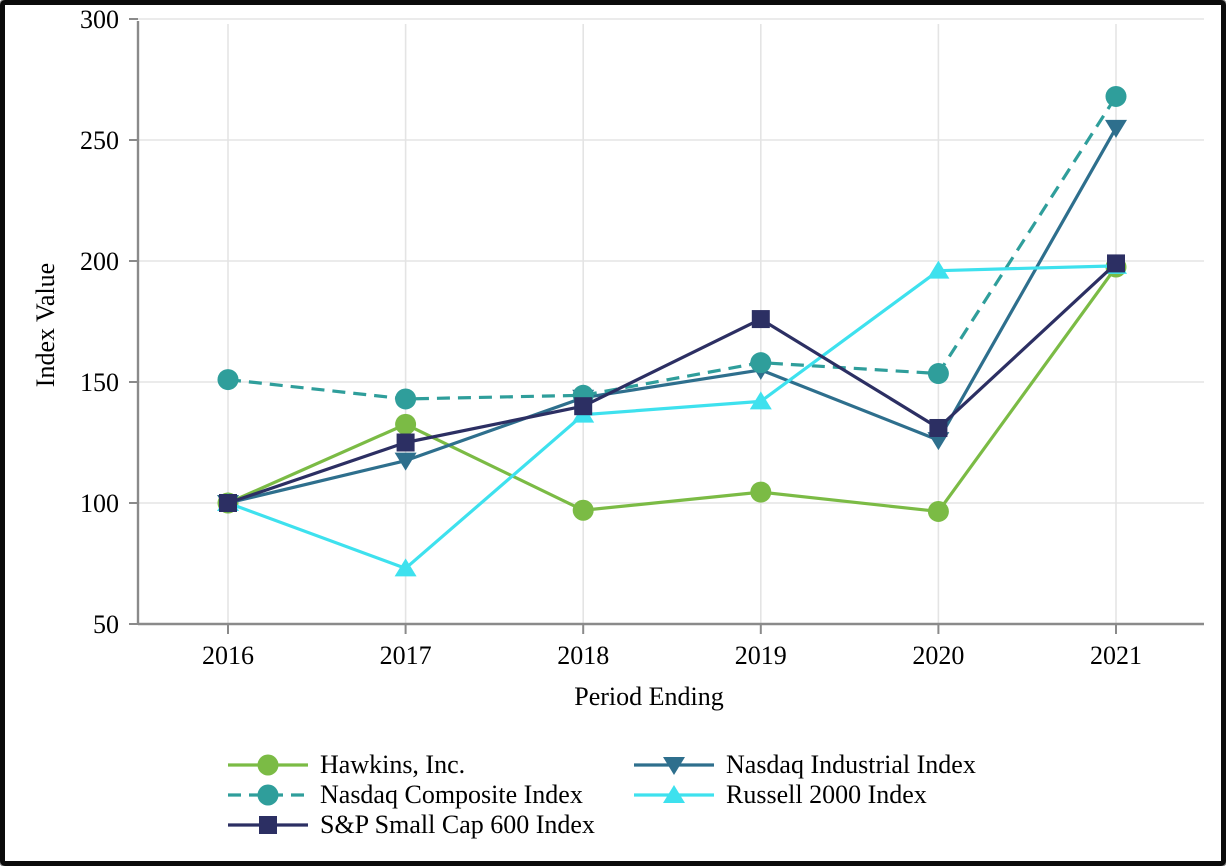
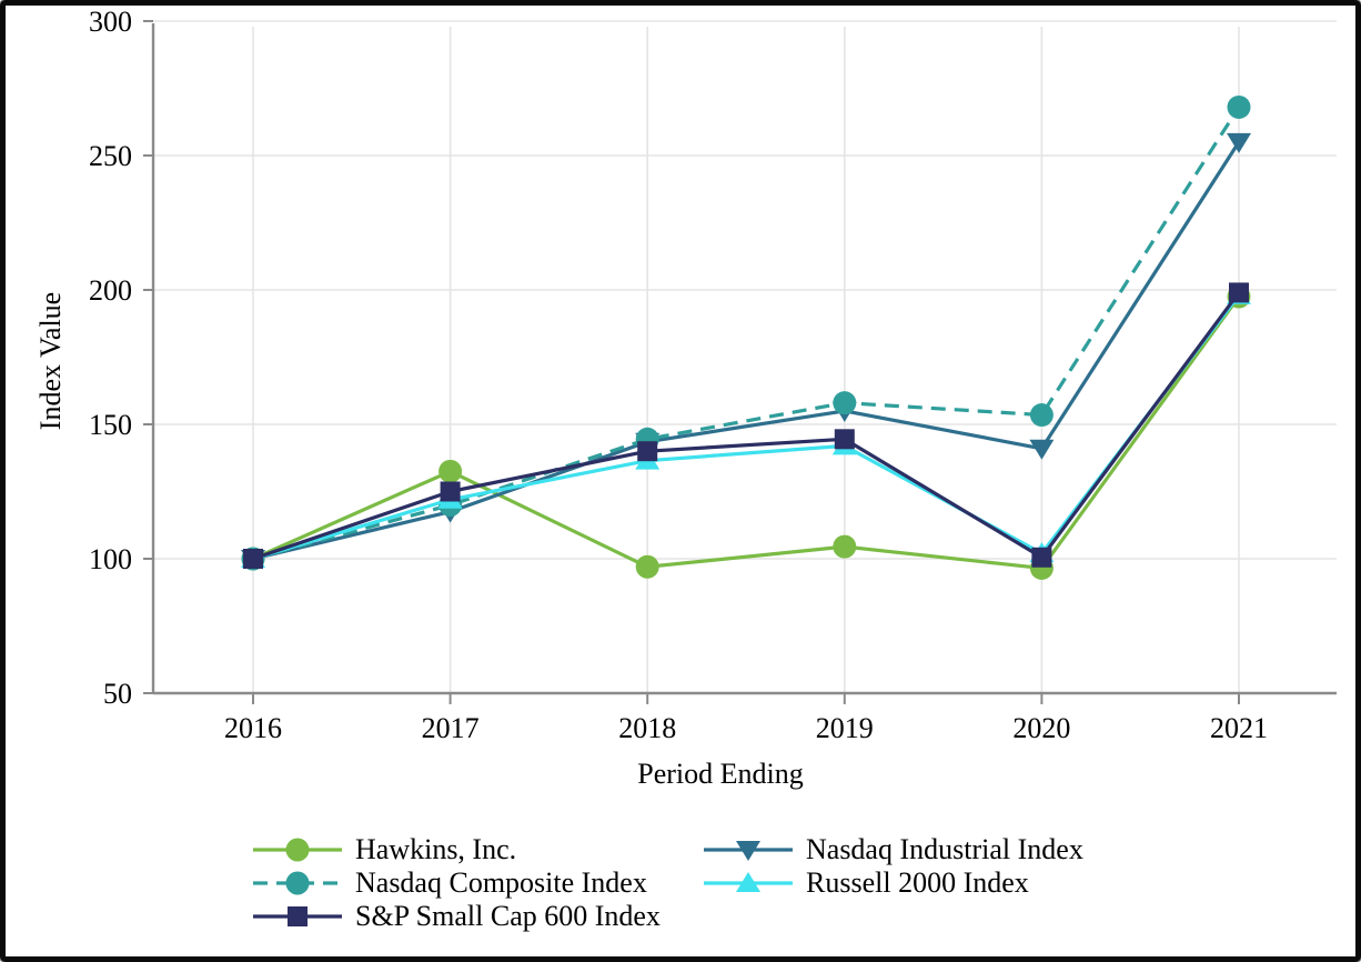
Nasdaq Composite Index/2016: 151 -> 100
Nasdaq Composite Index/2017: 143 -> 120
Russell 2000 Index/2017: 73 -> 122
S&P Small Cap 600 Index/2019: 176 -> 144
Nasdaq Industrial Index/2020: 126 -> 141
Russell 2000 Index/2020: 196 -> 102
S&P Small Cap 600 Index/2020: 131 -> 100
